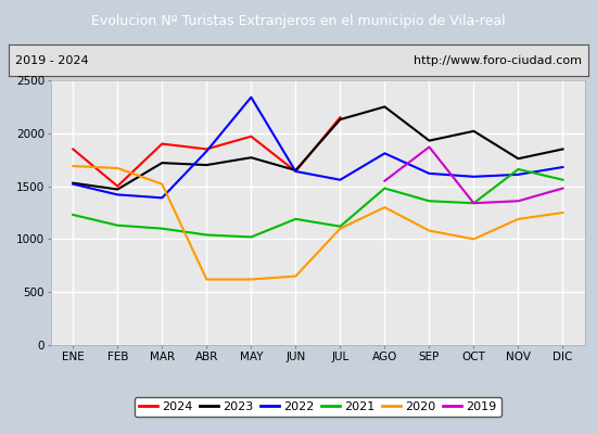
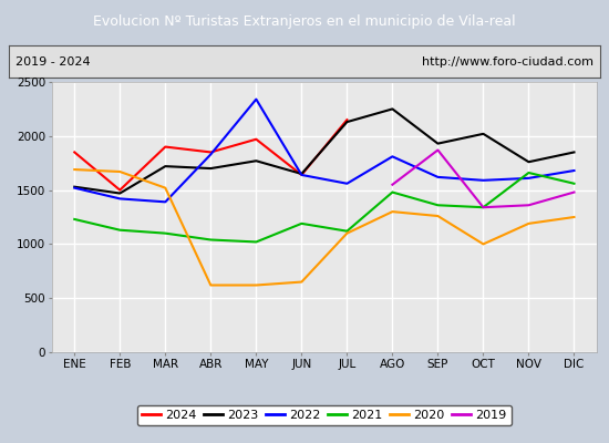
2020/SEP: 1080 -> 1260
